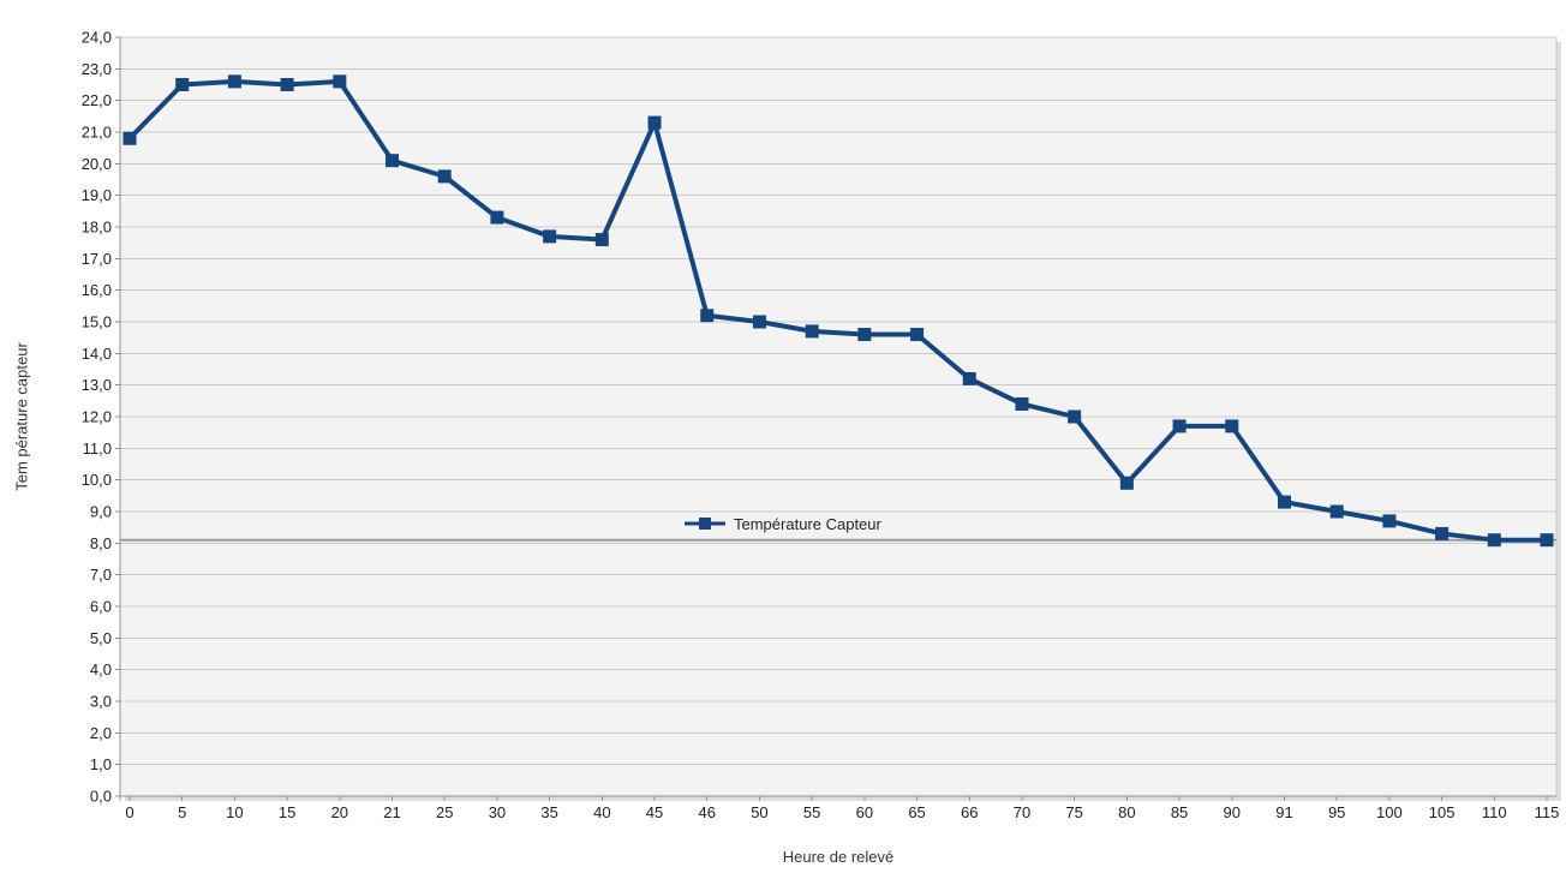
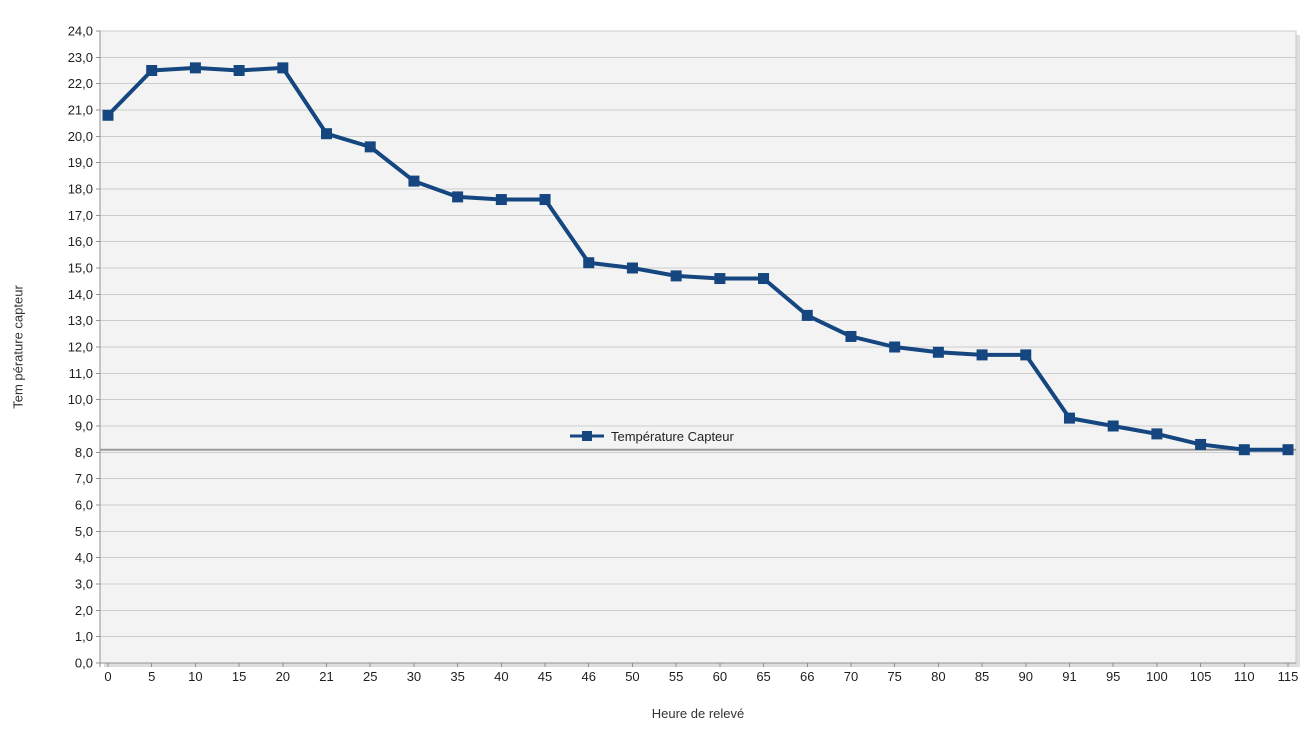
45: 21,3 -> 17,6
80: 9,9 -> 11,8
